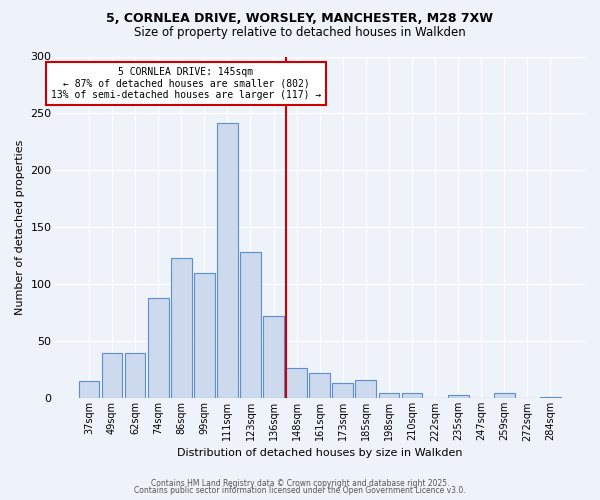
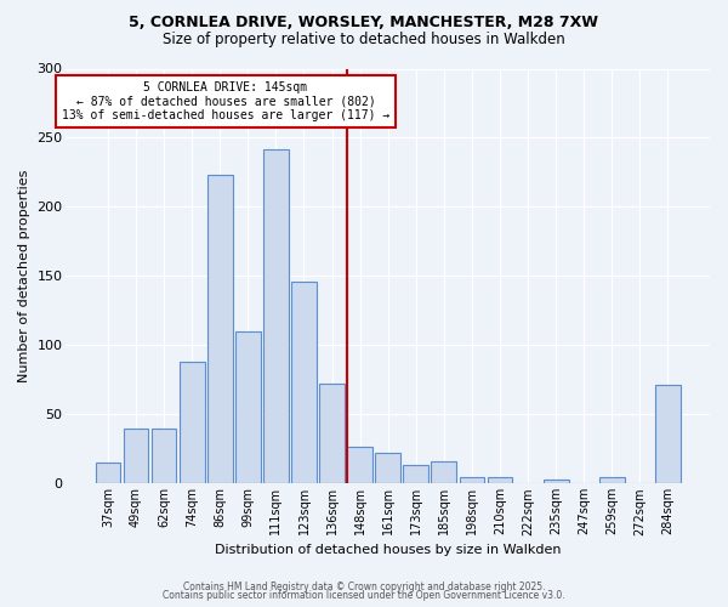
86sqm: 123 -> 223
123sqm: 128 -> 146
284sqm: 1 -> 71
